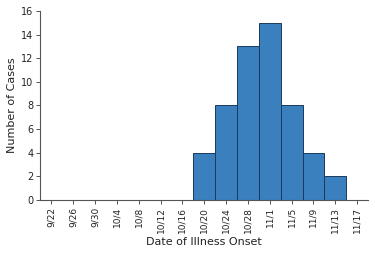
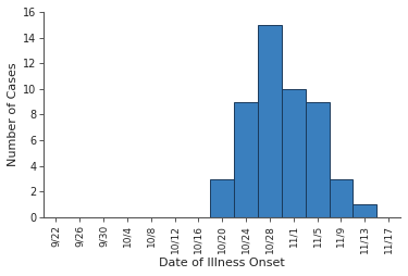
10/20: 4 -> 3
10/24: 8 -> 9
10/28: 13 -> 15
11/1: 15 -> 10
11/5: 8 -> 9
11/9: 4 -> 3
11/13: 2 -> 1
